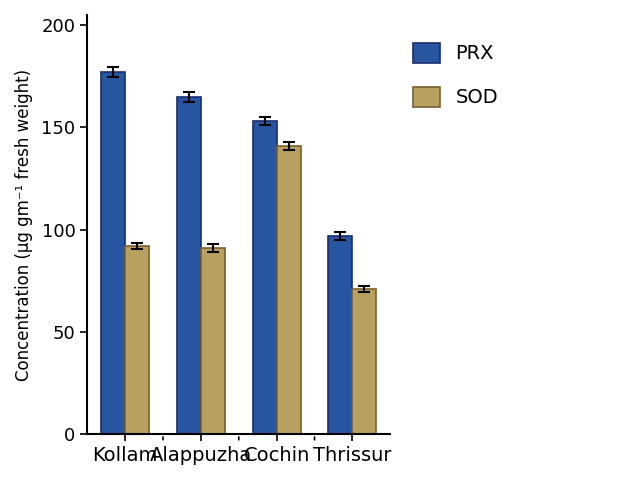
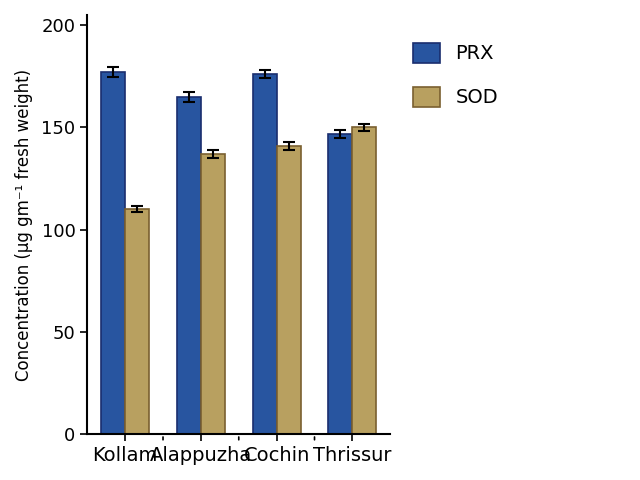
SOD/Kollam: 92 -> 110
SOD/Alappuzha: 91 -> 137
PRX/Cochin: 153 -> 176
PRX/Thrissur: 97 -> 147
SOD/Thrissur: 71 -> 150
